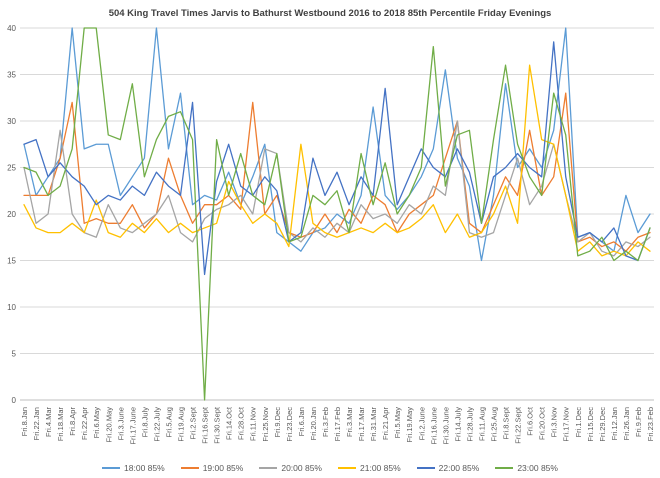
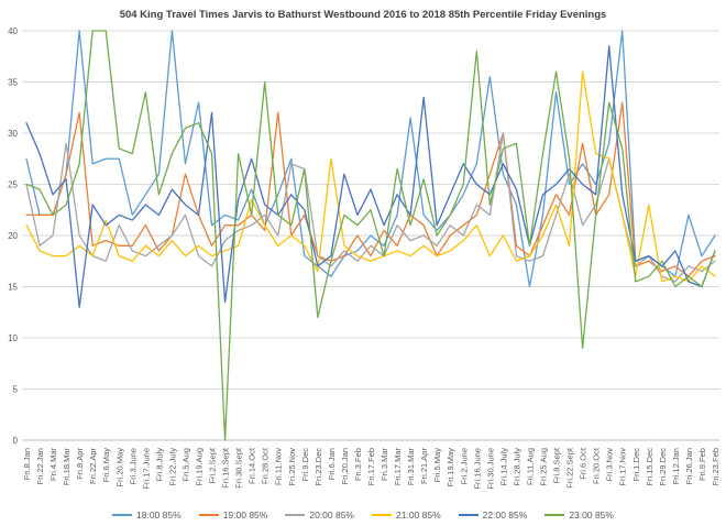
22:00 85%/Fri.8.Jan: 28 -> 31
18:00 85%/Fri.4.Mar: 24 -> 22
22:00 85%/Fri.8.Apr: 24 -> 13
23:00 85%/Fri.28.Oct: 26 -> 35
23:00 85%/Fri.23.Dec: 17 -> 12
23:00 85%/Fri.6.Oct: 24 -> 9
21:00 85%/Fri.15.Dec: 17 -> 23
